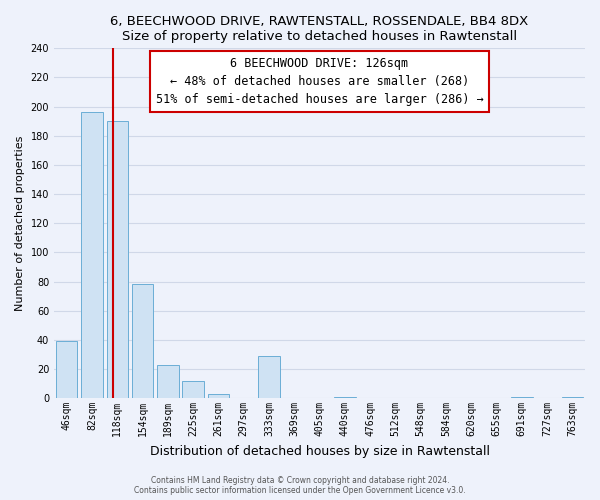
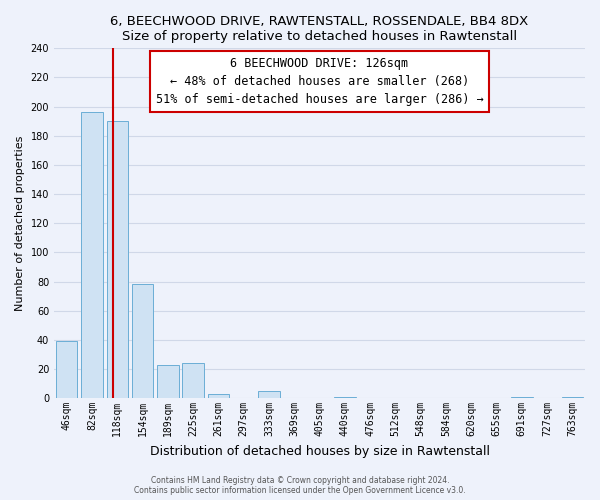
225sqm: 12 -> 24
333sqm: 29 -> 5
